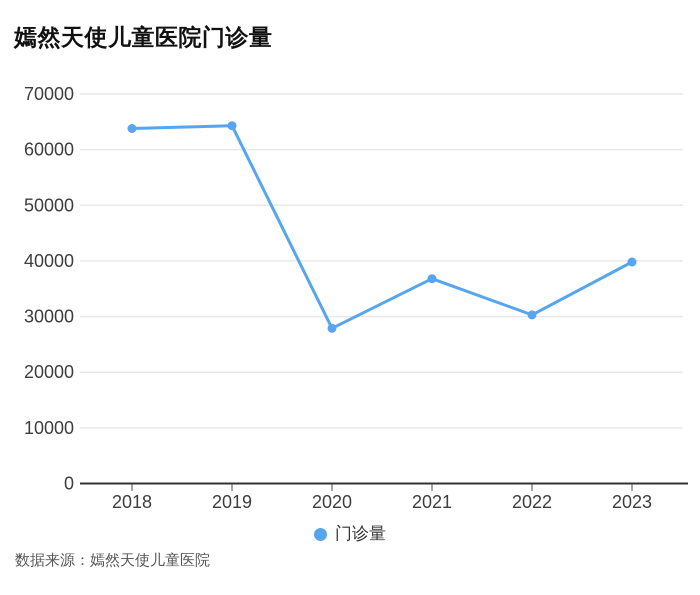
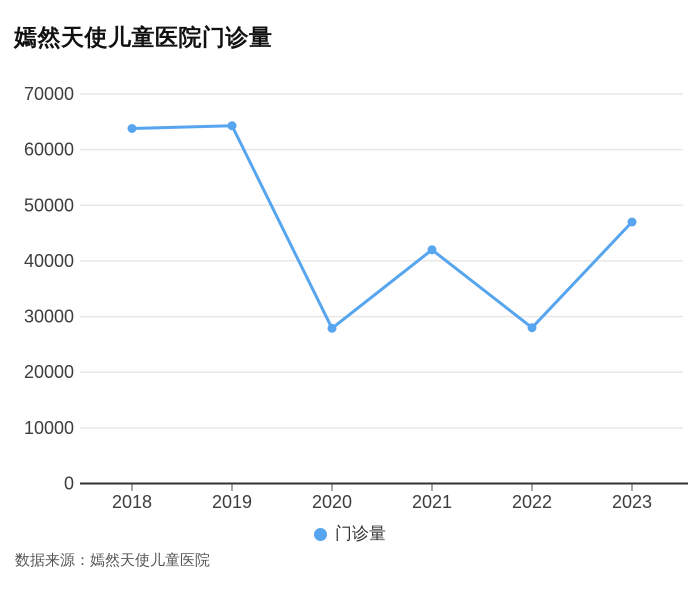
2021: 37000 -> 42000
2022: 30000 -> 28000
2023: 40000 -> 47000
